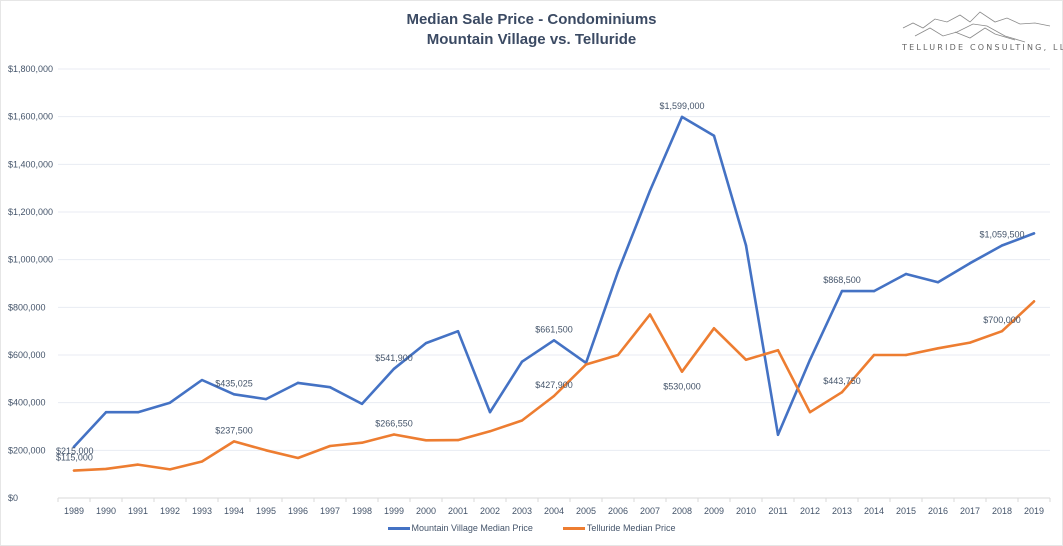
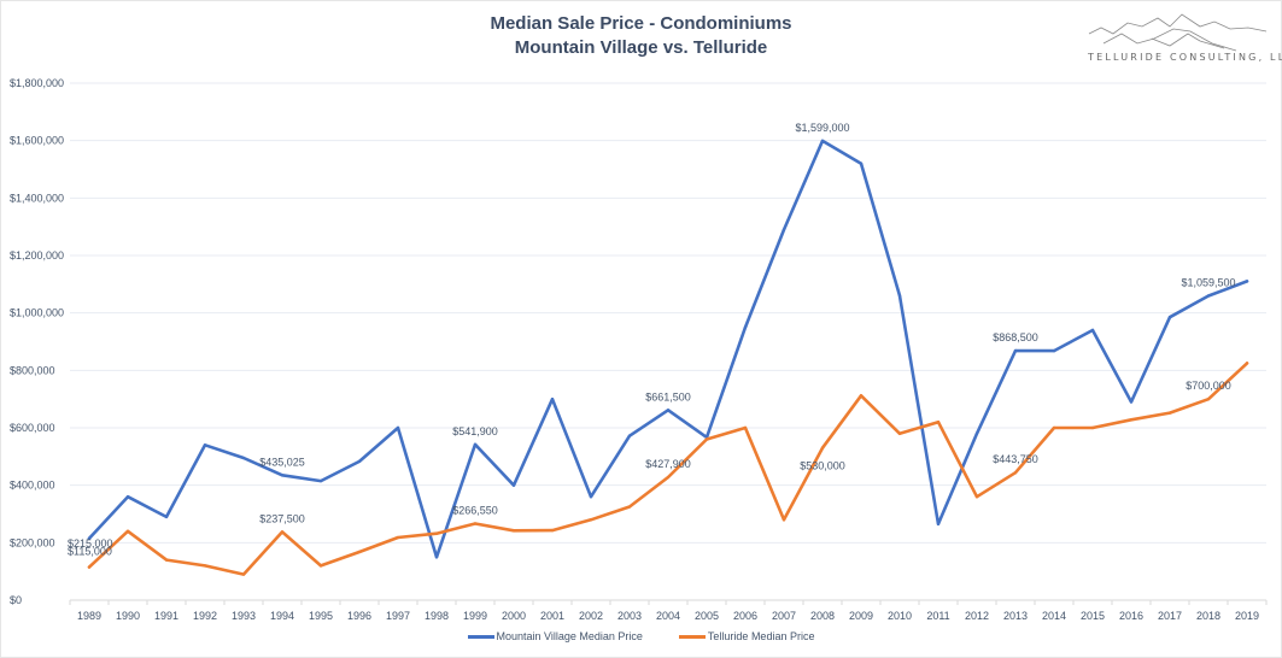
Telluride Median Price/1990: $120000 -> $240000
Mountain Village Median Price/1991: $360000 -> $290000
Mountain Village Median Price/1992: $400000 -> $540000
Telluride Median Price/1993: $150000 -> $90000
Telluride Median Price/1995: $200000 -> $120000
Mountain Village Median Price/1997: $460000 -> $600000
Mountain Village Median Price/1998: $400000 -> $150000
Mountain Village Median Price/2000: $650000 -> $400000
Telluride Median Price/2007: $770000 -> $280000
Mountain Village Median Price/2016: $900000 -> $690000
